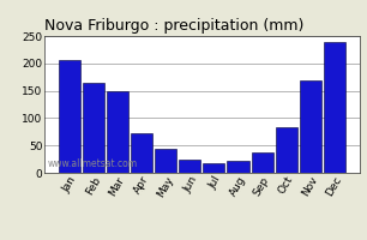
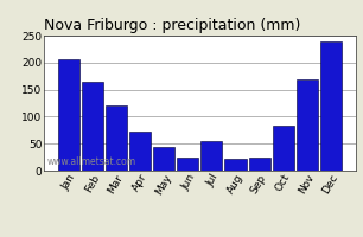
Mar: 150 -> 120
Jul: 18 -> 55
Sep: 38 -> 25
